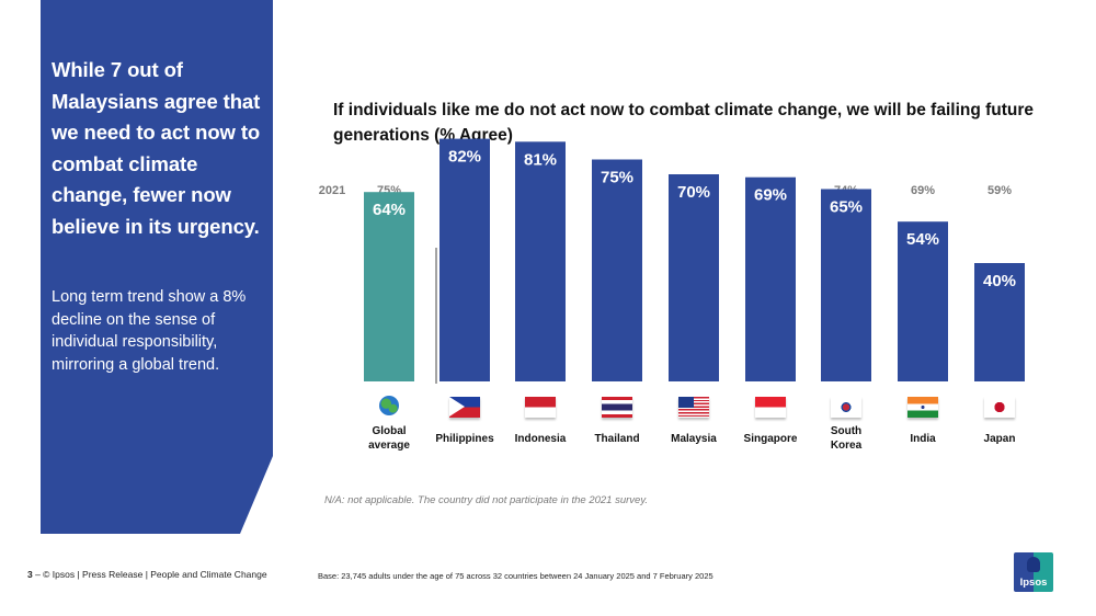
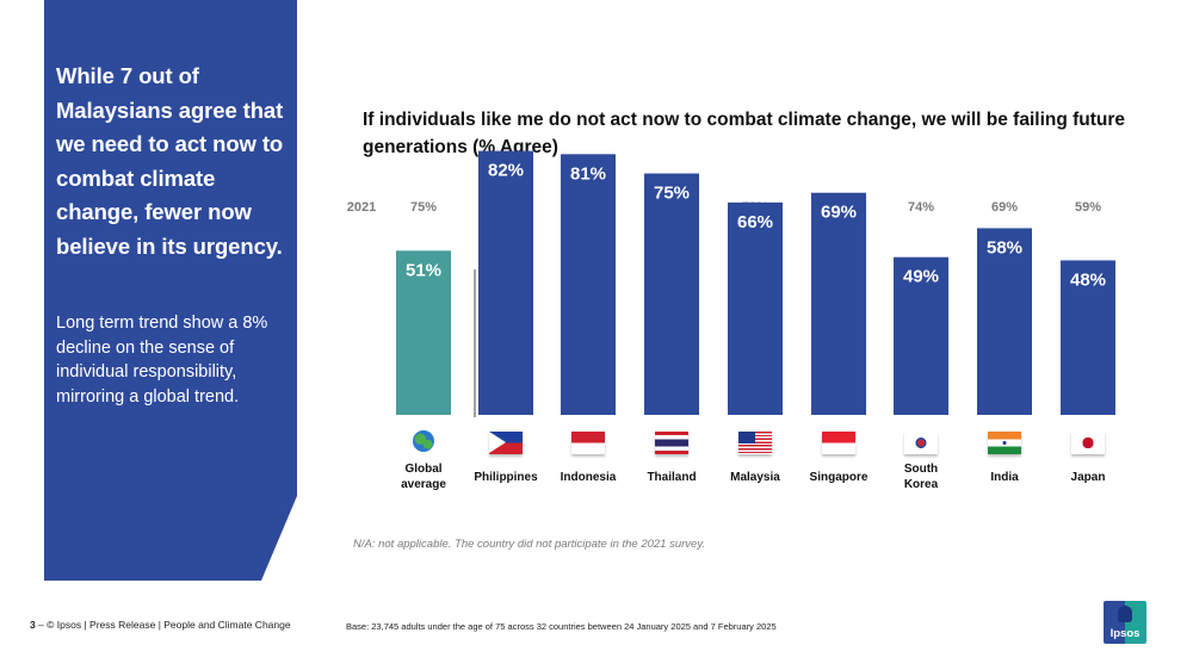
Global average: 64% -> 51%
Malaysia: 70% -> 66%
South Korea: 65% -> 49%
India: 54% -> 58%
Japan: 40% -> 48%
